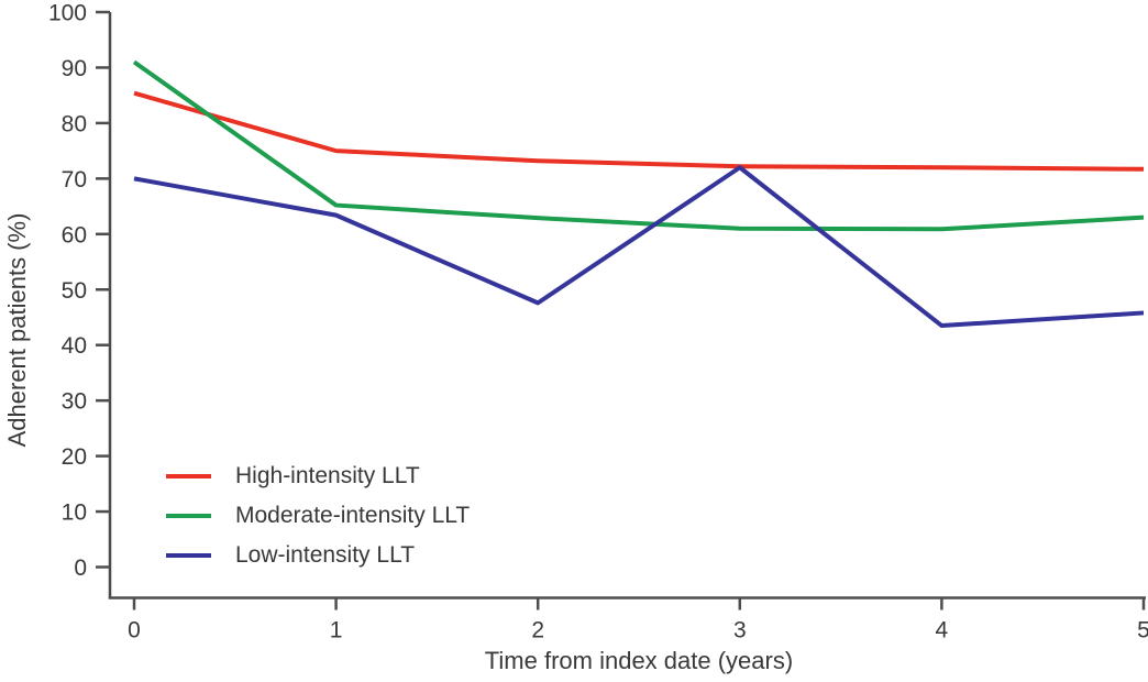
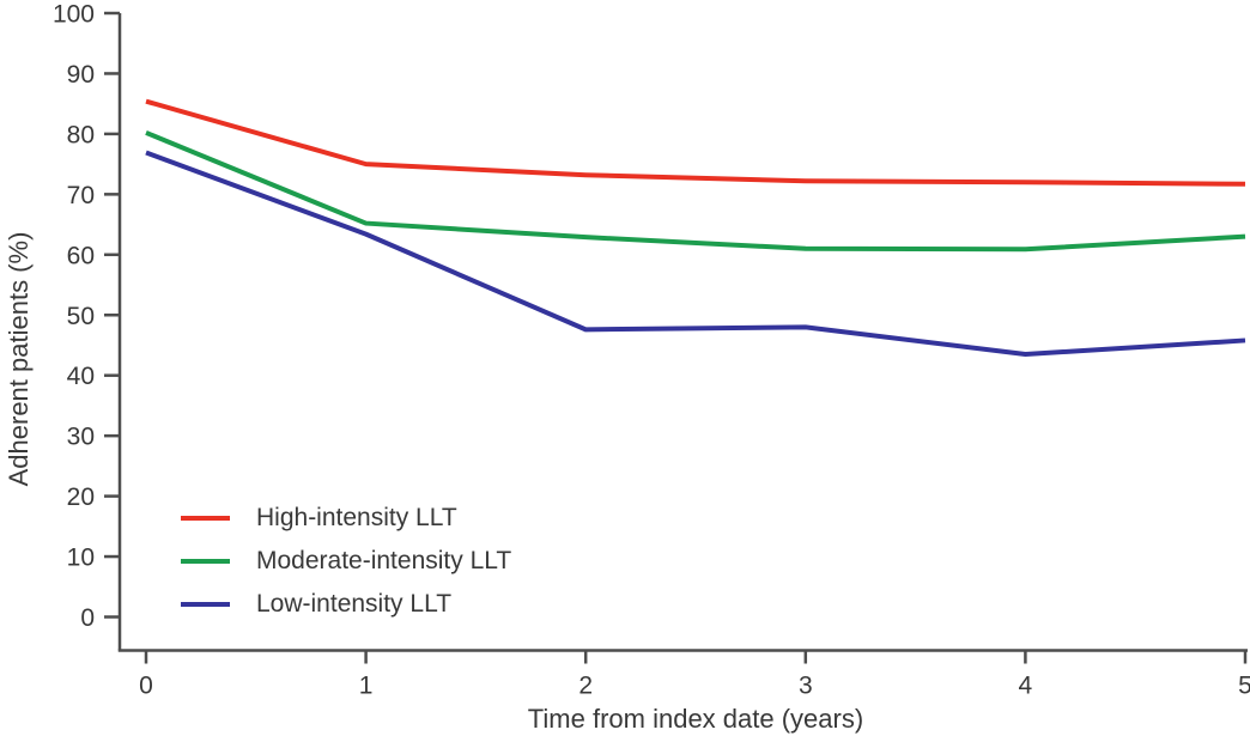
Moderate-intensity LLT/0: 91 -> 80
Low-intensity LLT/0: 70 -> 77
Low-intensity LLT/3: 72 -> 48
